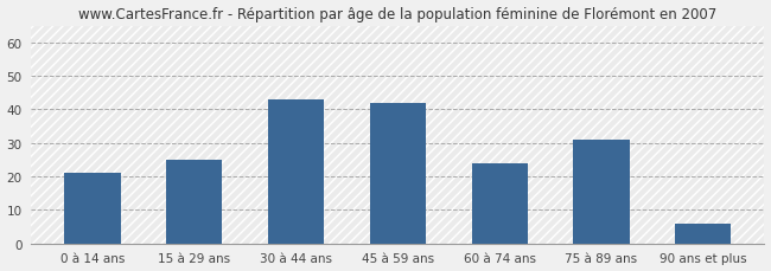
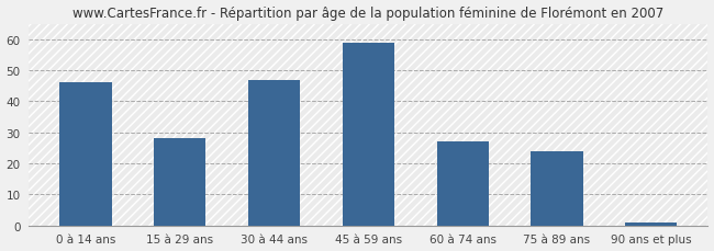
0 à 14 ans: 21 -> 46
15 à 29 ans: 25 -> 28
30 à 44 ans: 43 -> 47
45 à 59 ans: 42 -> 59
60 à 74 ans: 24 -> 27
75 à 89 ans: 31 -> 24
90 ans et plus: 6 -> 1
